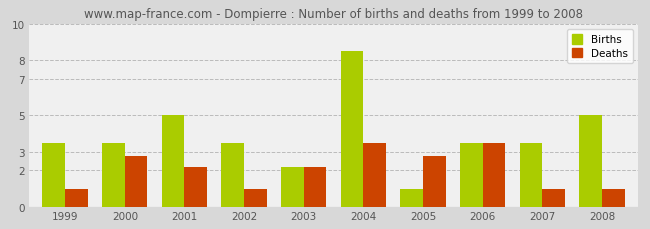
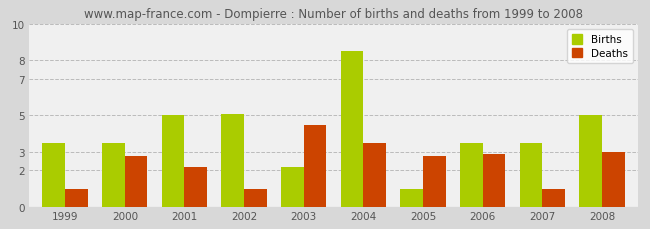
Births/2002: 3.5 -> 5.1
Deaths/2003: 2.2 -> 4.5
Deaths/2006: 3.5 -> 2.9
Deaths/2008: 1.0 -> 3.0
